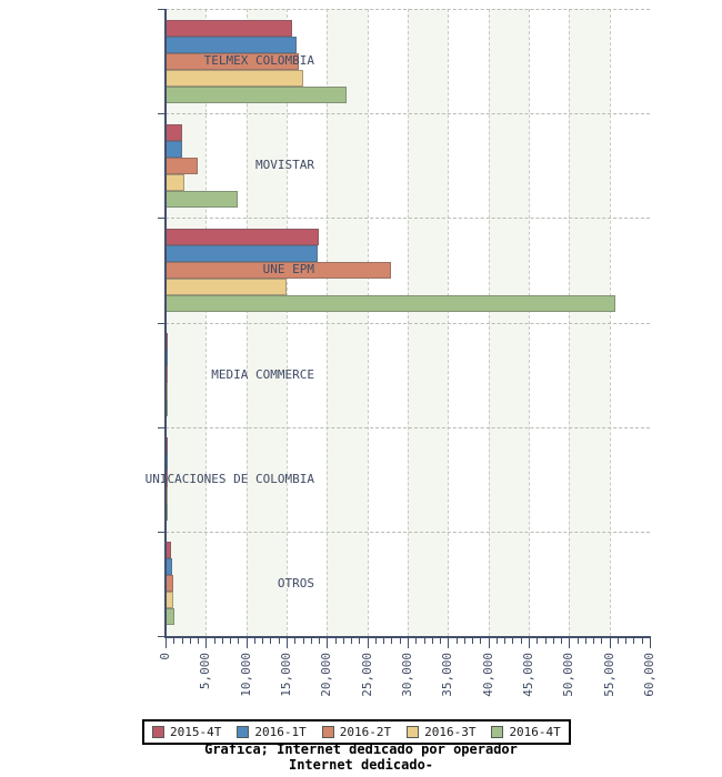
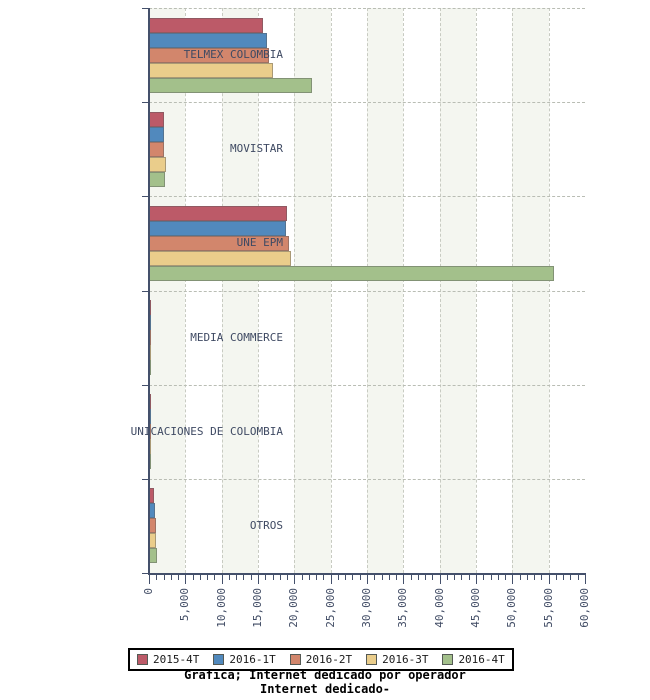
2016-2T/MOVISTAR: 4000 -> 2000
2016-4T/MOVISTAR: 9000 -> 2000
2016-2T/UNE EPM: 28000 -> 19000
2016-3T/UNE EPM: 15000 -> 20000
